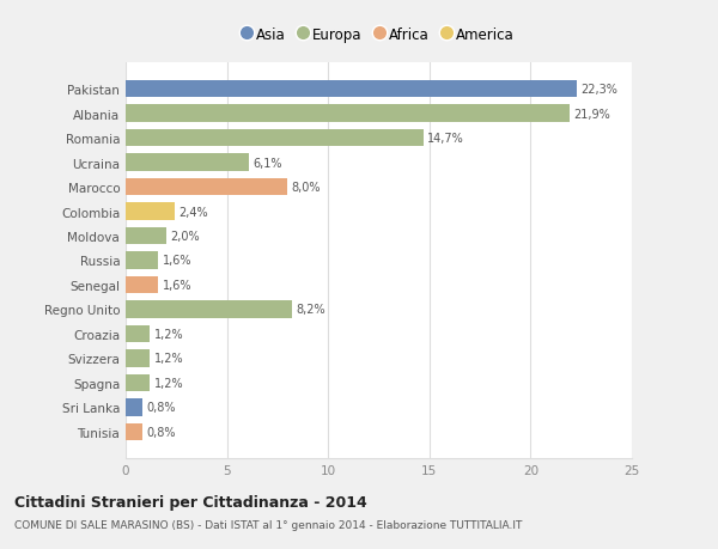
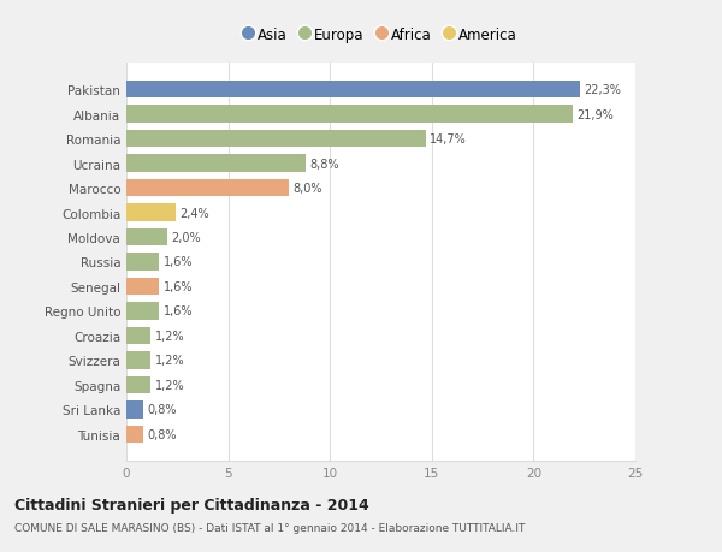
Ucraina: 6,1% -> 8,8%
Regno Unito: 8,2% -> 1,6%
